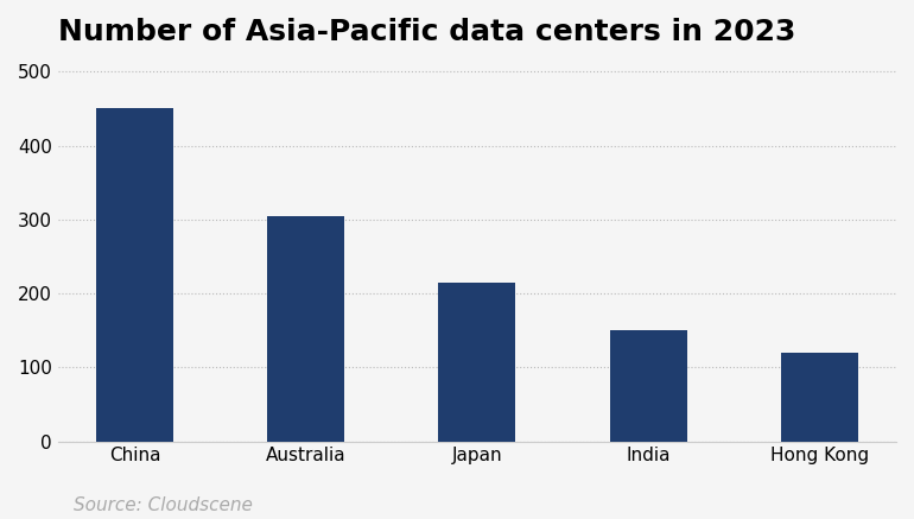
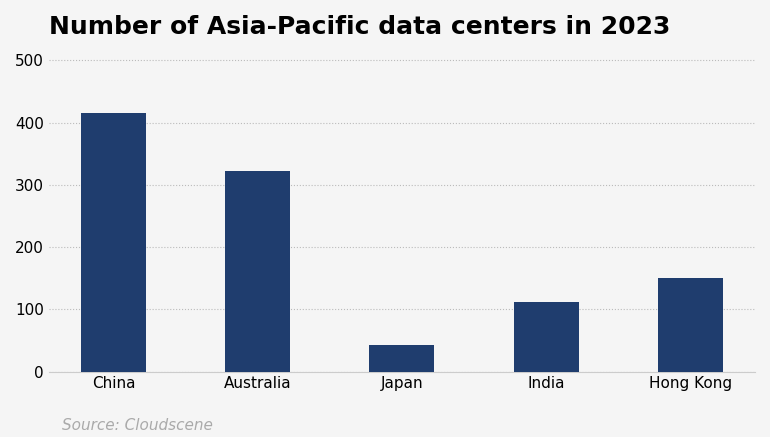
China: 450 -> 416
Australia: 305 -> 322
Japan: 215 -> 42
India: 150 -> 112
Hong Kong: 120 -> 150
